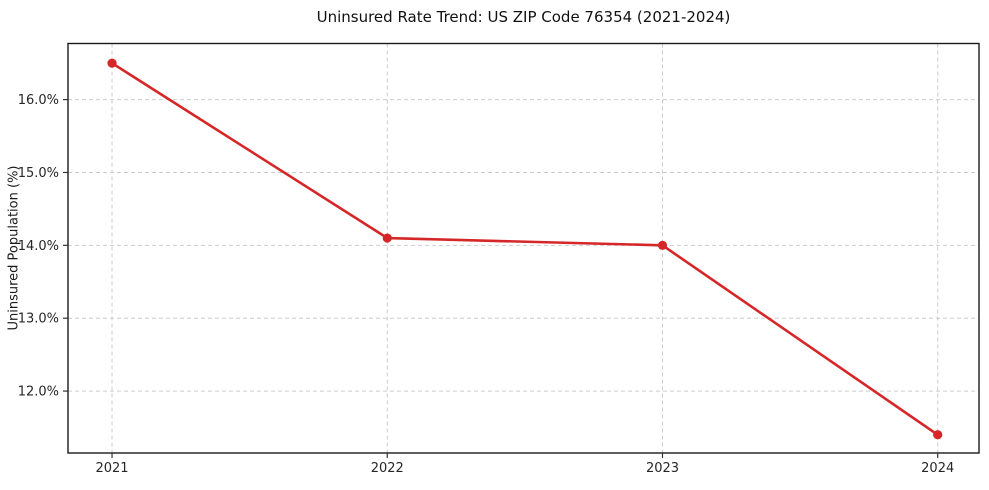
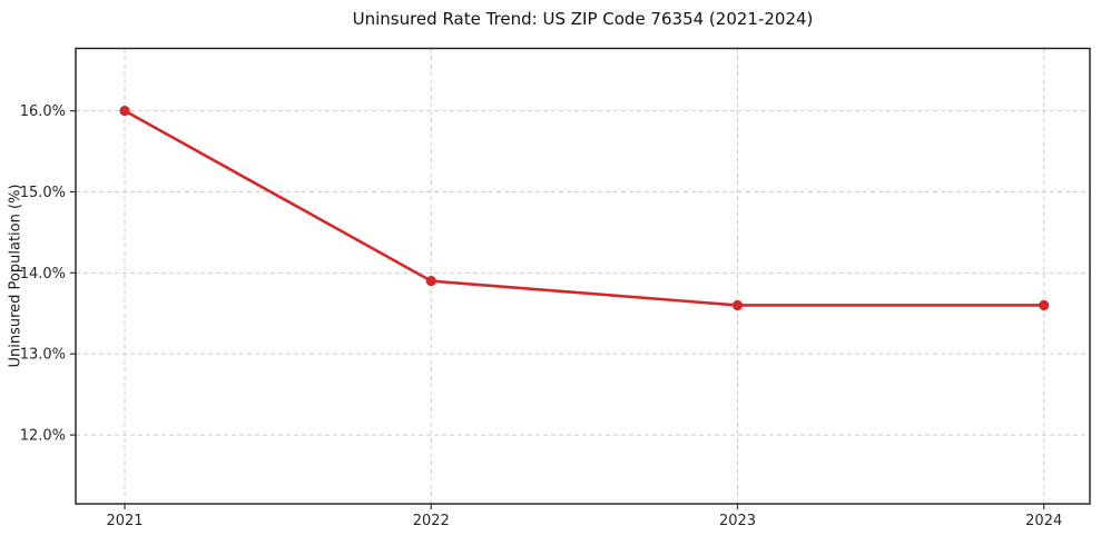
2021: 16.5% -> 16.0%
2022: 14.1% -> 13.9%
2023: 14.0% -> 13.6%
2024: 11.4% -> 13.6%
